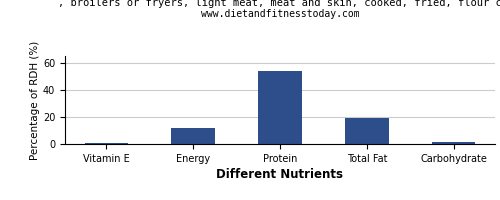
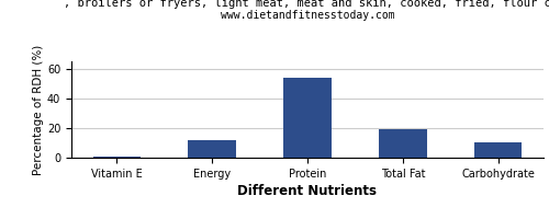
Carbohydrate: 2 -> 10
